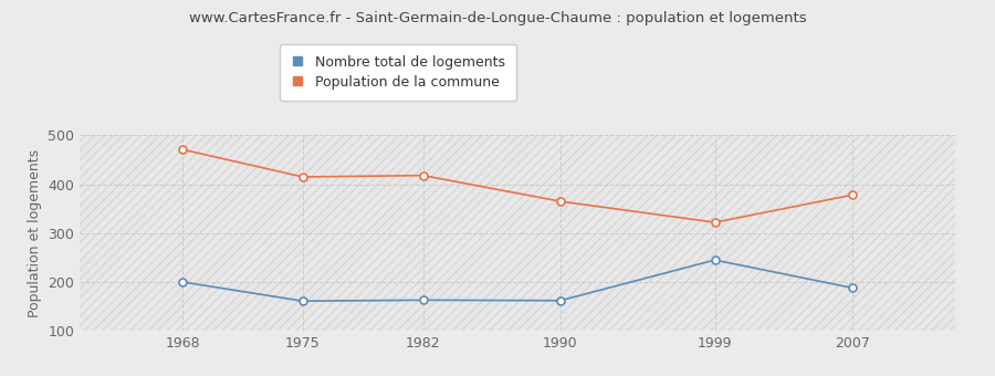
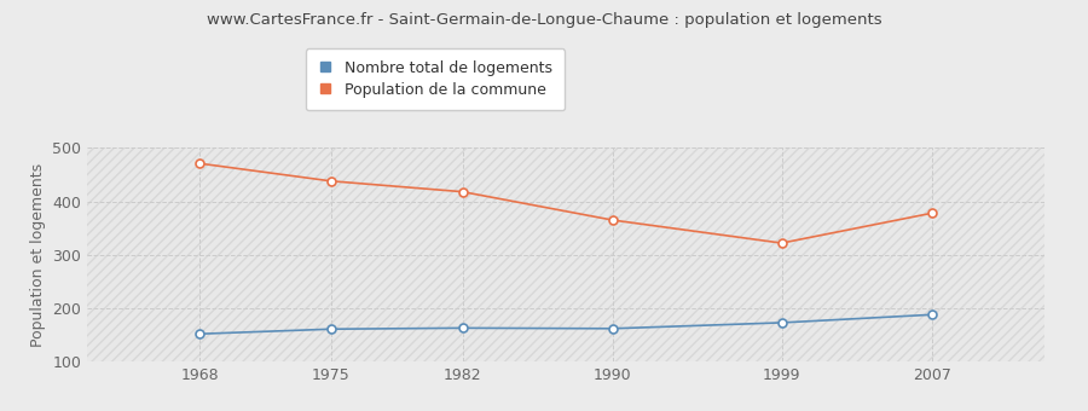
Nombre total de logements/1968: 200 -> 152
Population de la commune/1975: 415 -> 438
Nombre total de logements/1999: 245 -> 173
